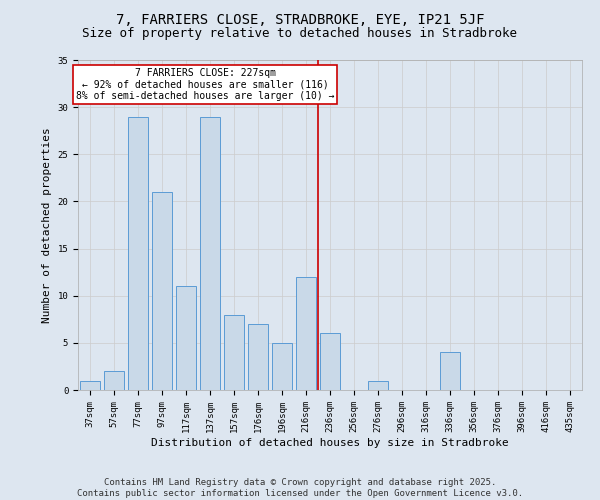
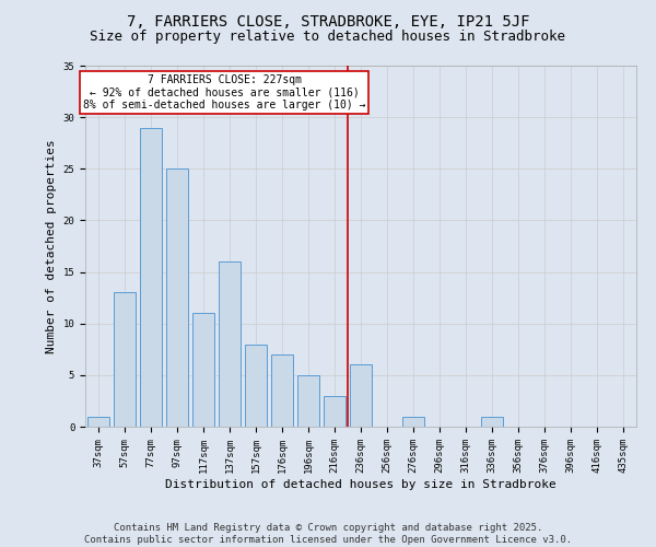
57sqm: 2 -> 13
97sqm: 21 -> 25
137sqm: 29 -> 16
216sqm: 12 -> 3
336sqm: 4 -> 1
